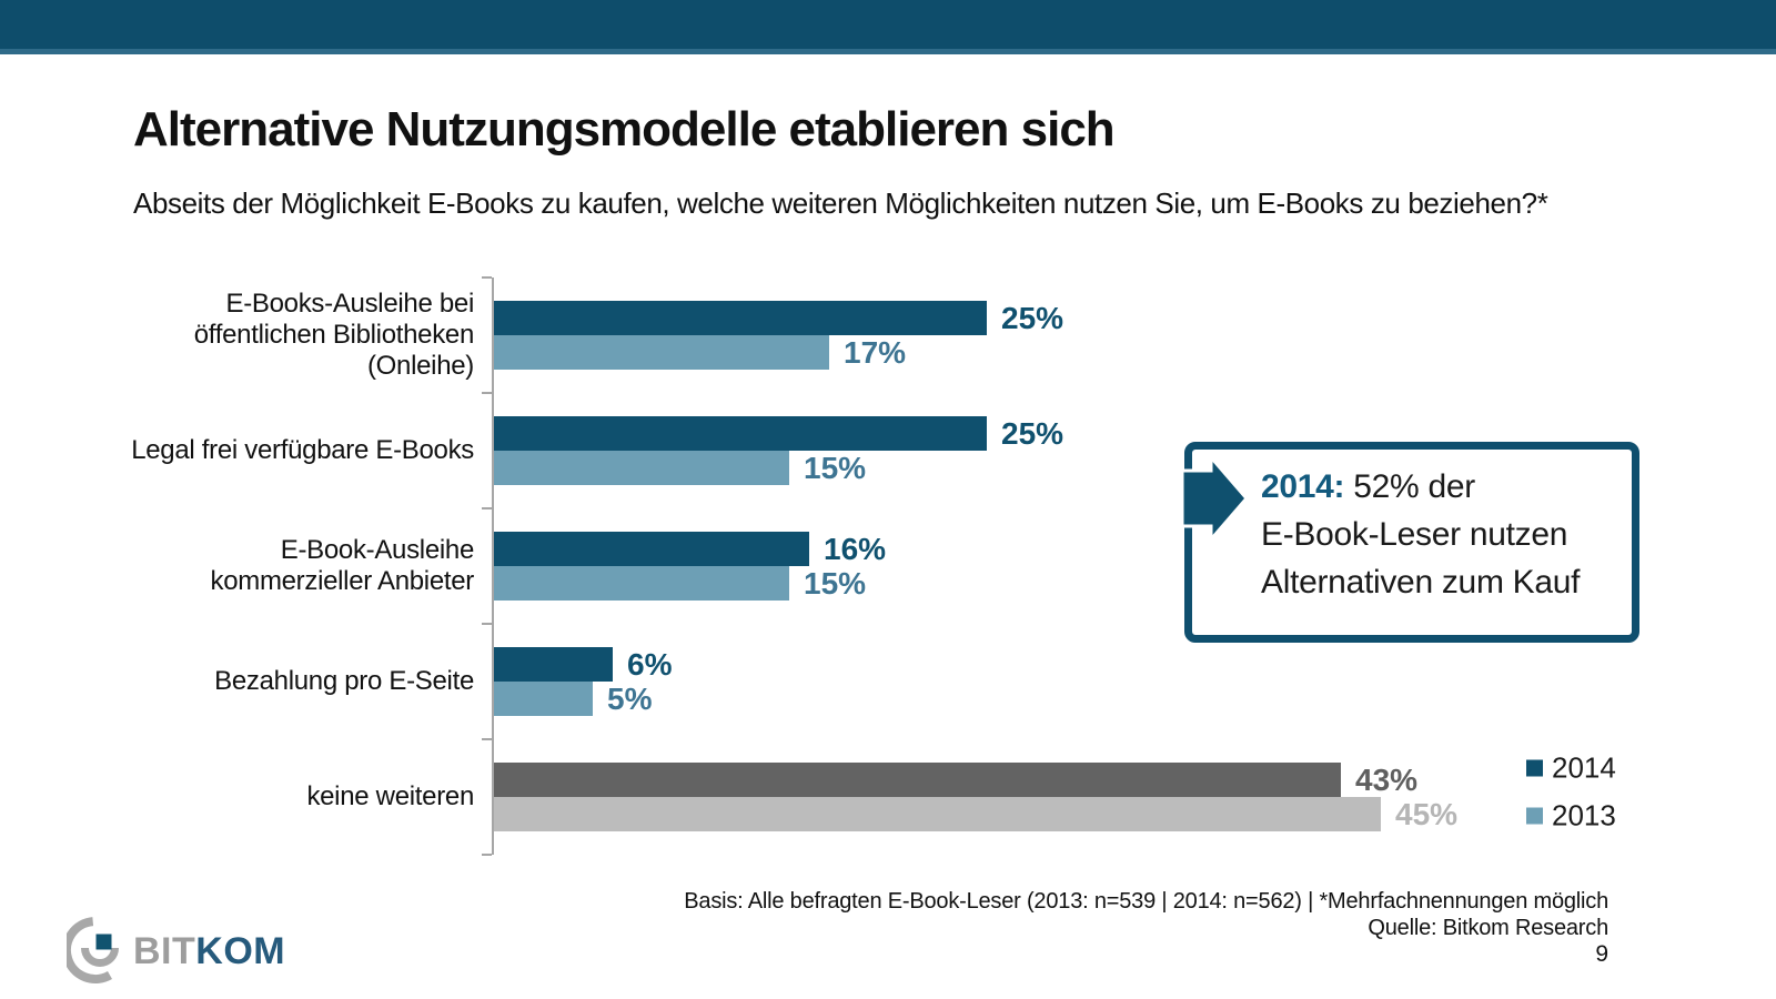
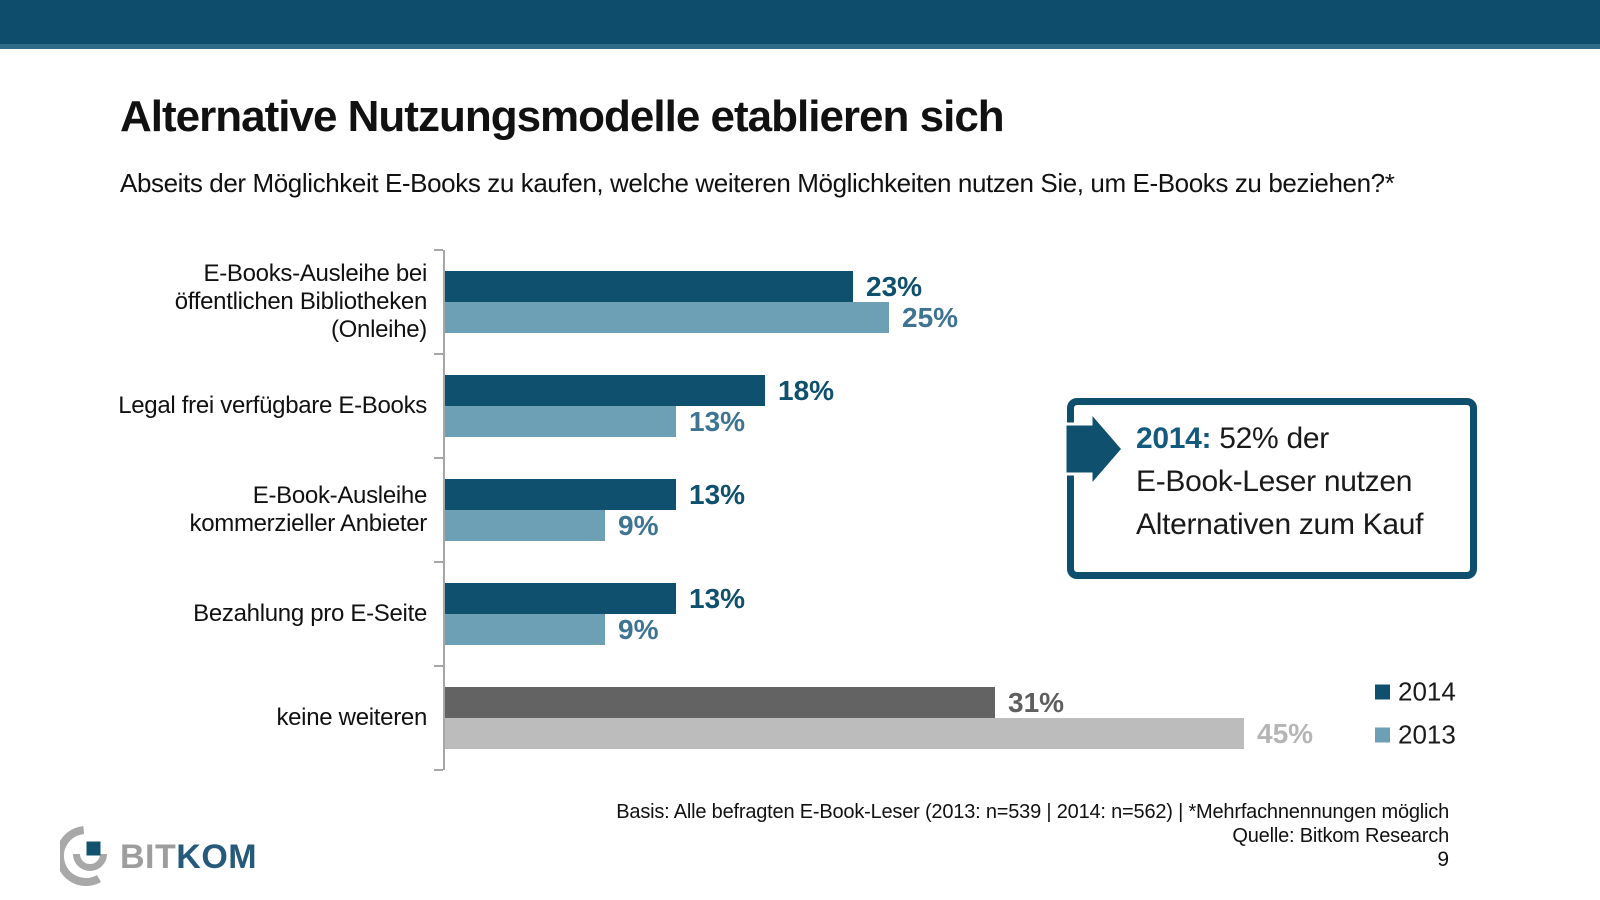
2014/E-Books-Ausleihe bei öffentlichen Bibliotheken (Onleihe): 25% -> 23%
2013/E-Books-Ausleihe bei öffentlichen Bibliotheken (Onleihe): 17% -> 25%
2014/Legal frei verfügbare E-Books: 25% -> 18%
2013/Legal frei verfügbare E-Books: 15% -> 13%
2014/E-Book-Ausleihe kommerzieller Anbieter: 16% -> 13%
2013/E-Book-Ausleihe kommerzieller Anbieter: 15% -> 9%
2014/Bezahlung pro E-Seite: 6% -> 13%
2013/Bezahlung pro E-Seite: 5% -> 9%
2014/keine weiteren: 43% -> 31%
